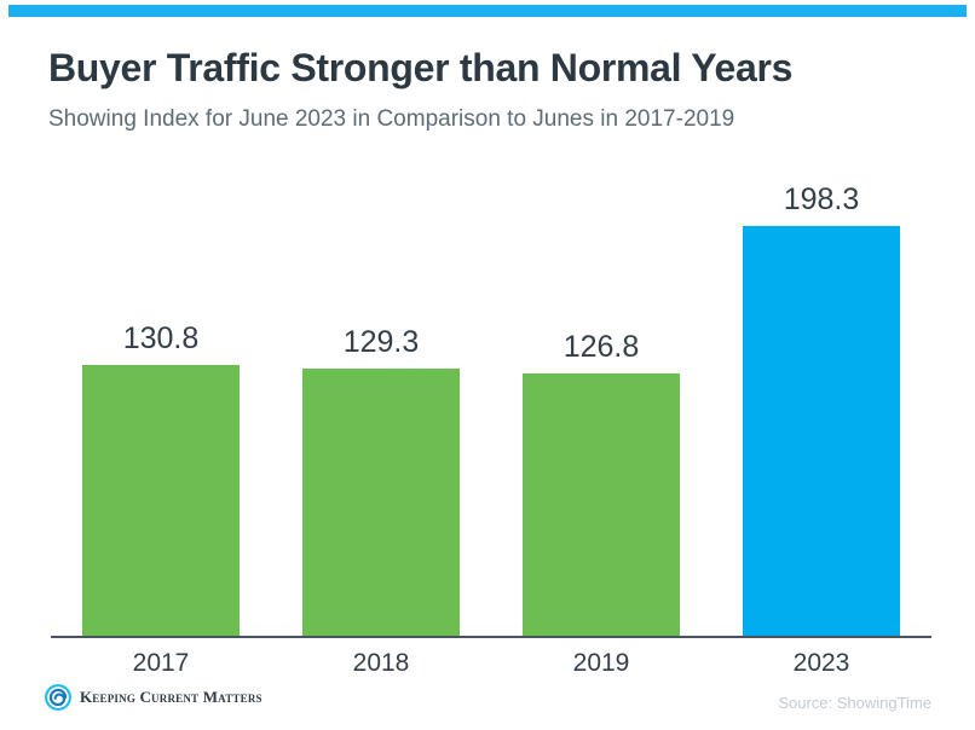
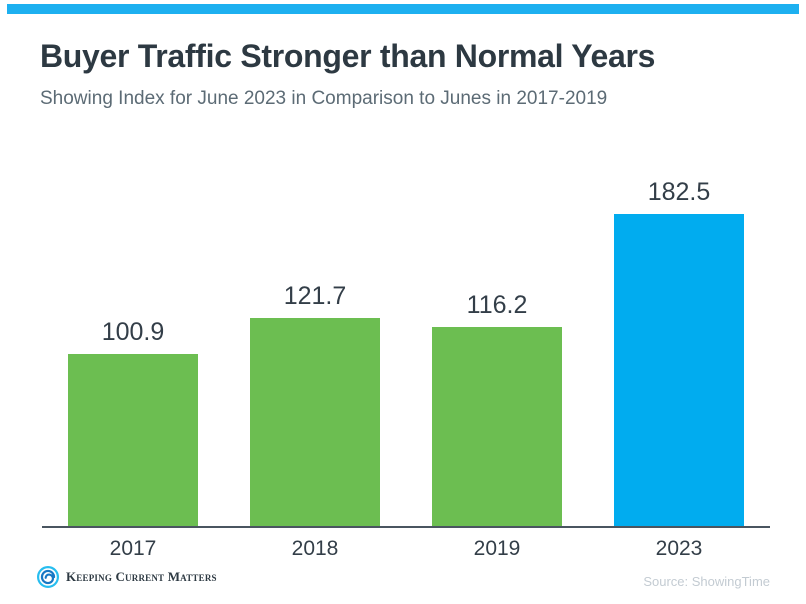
2017: 130.8 -> 100.9
2018: 129.3 -> 121.7
2019: 126.8 -> 116.2
2023: 198.3 -> 182.5
